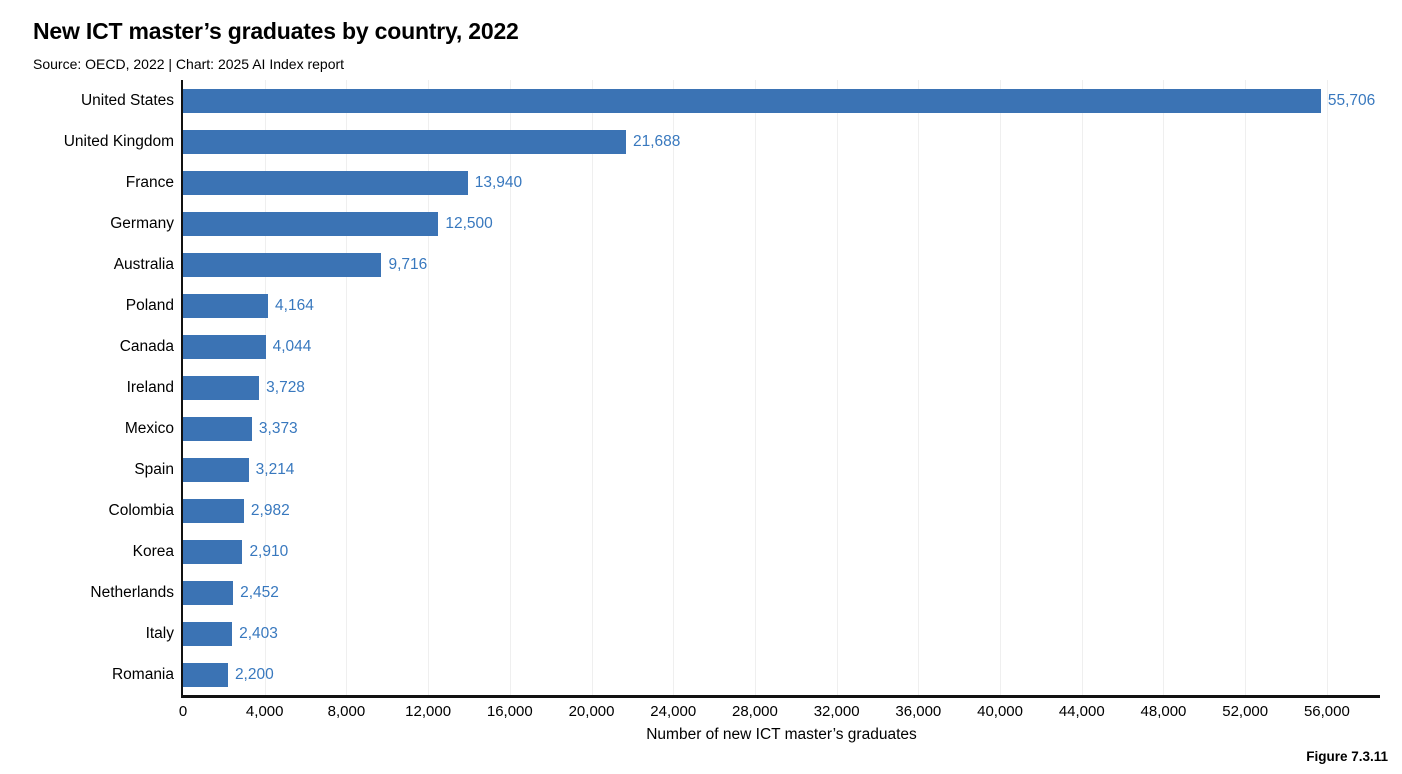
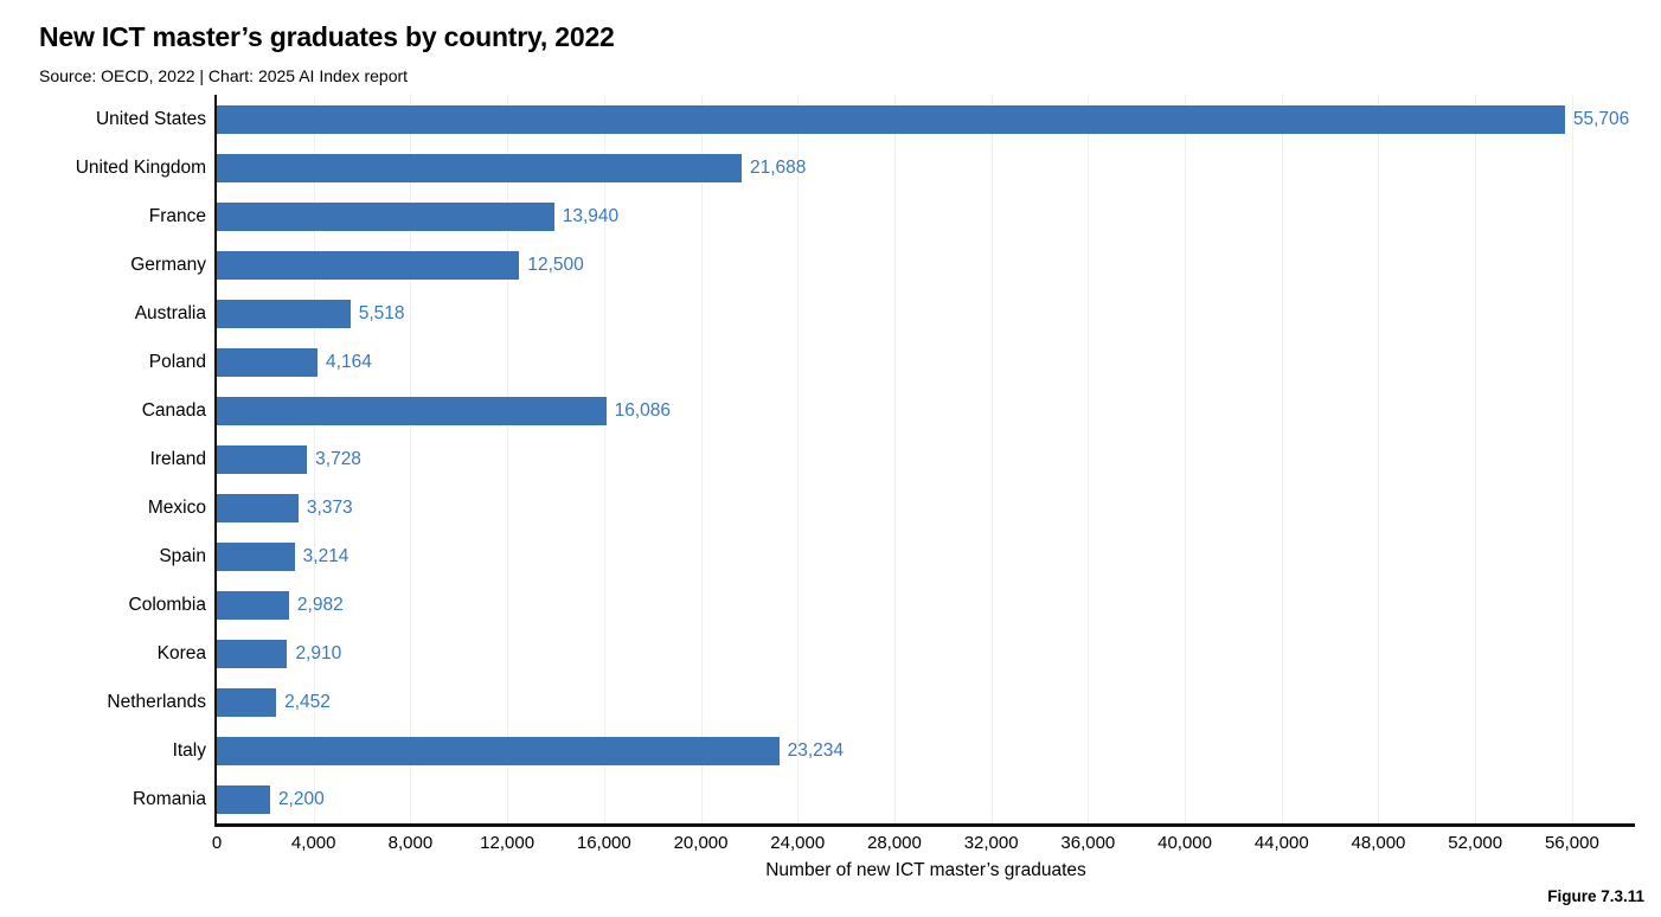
Australia: 9,716 -> 5,518
Canada: 4,044 -> 16,086
Italy: 2,403 -> 23,234
